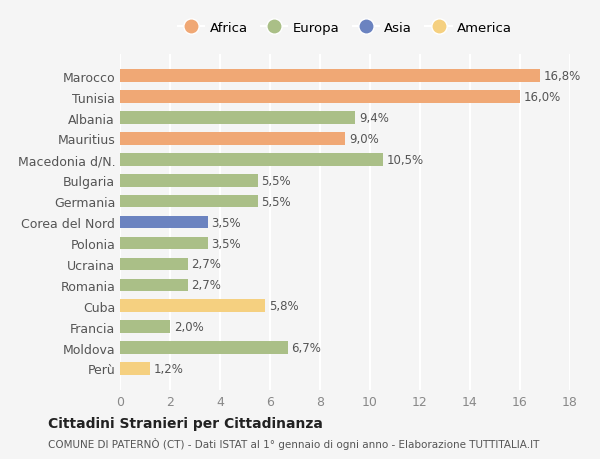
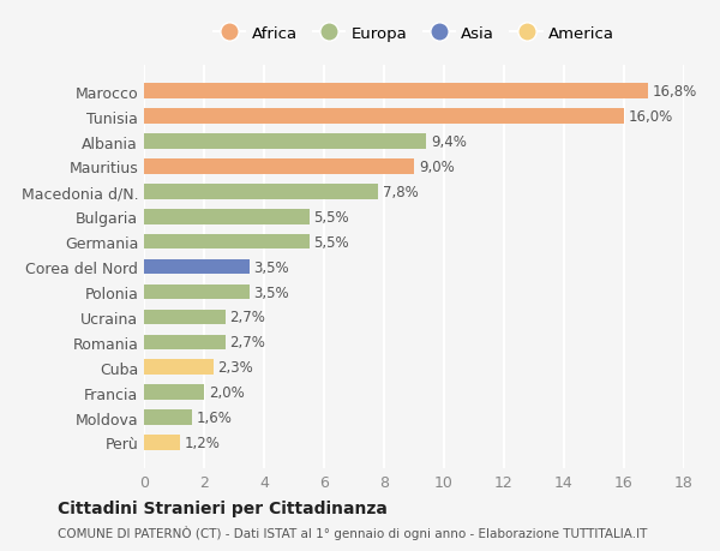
Macedonia d/N.: 10,5% -> 7,8%
Cuba: 5,8% -> 2,3%
Moldova: 6,7% -> 1,6%
